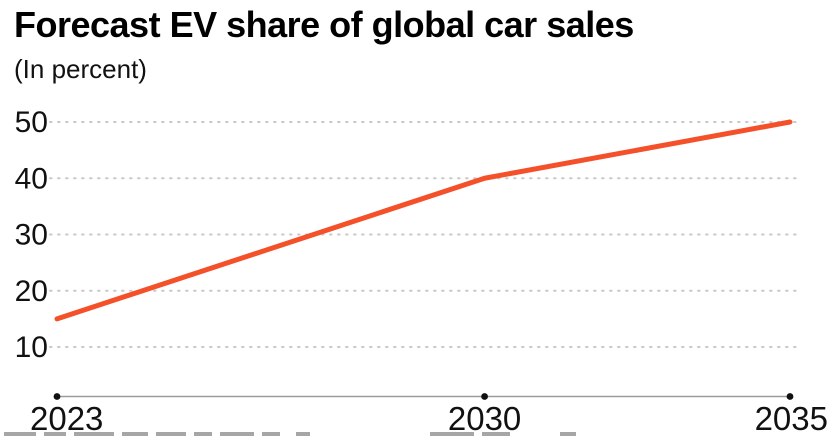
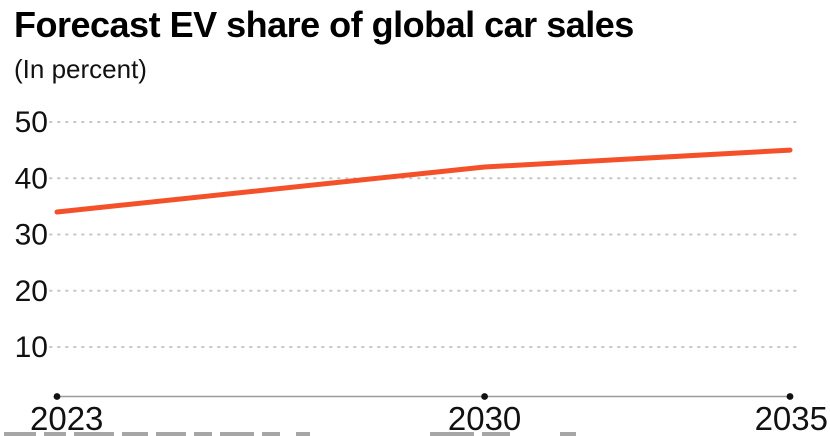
2023: 15 -> 34
2030: 40 -> 42
2035: 50 -> 45
